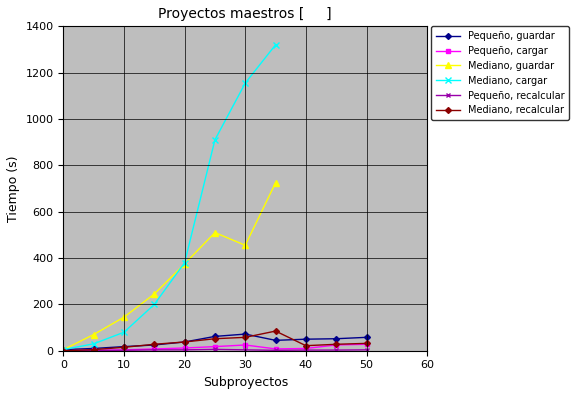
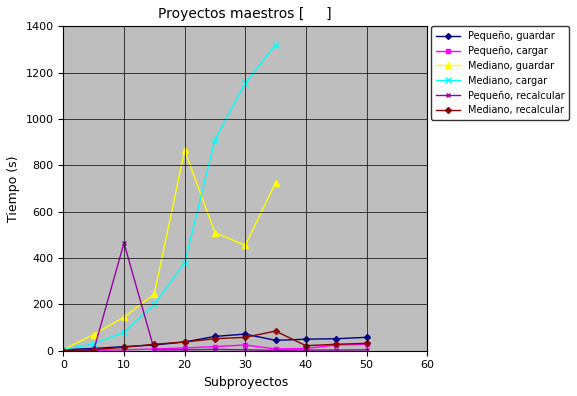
Pequeño, recalcular/10: 2 -> 465
Mediano, guardar/20: 375 -> 865
